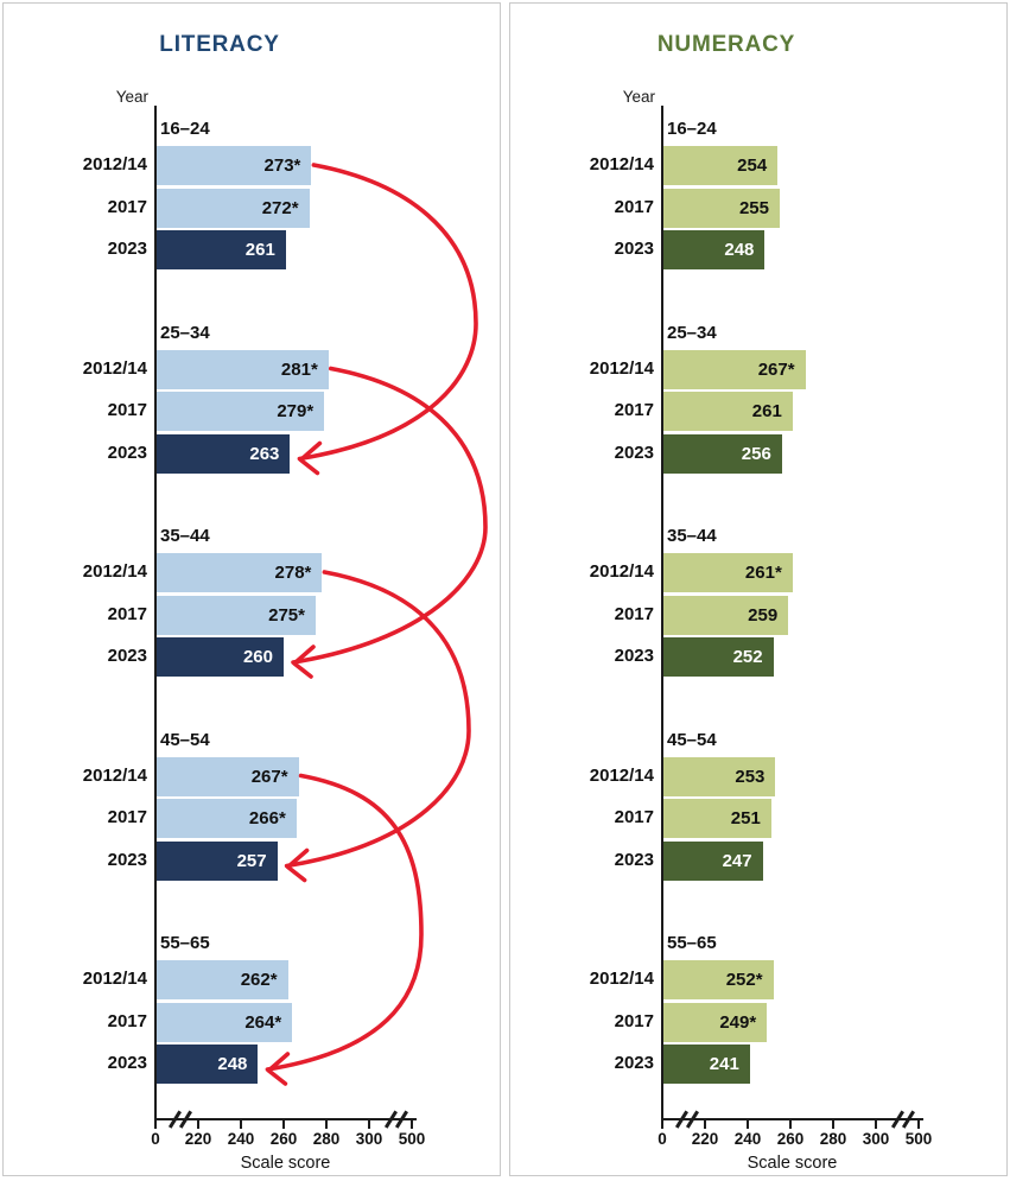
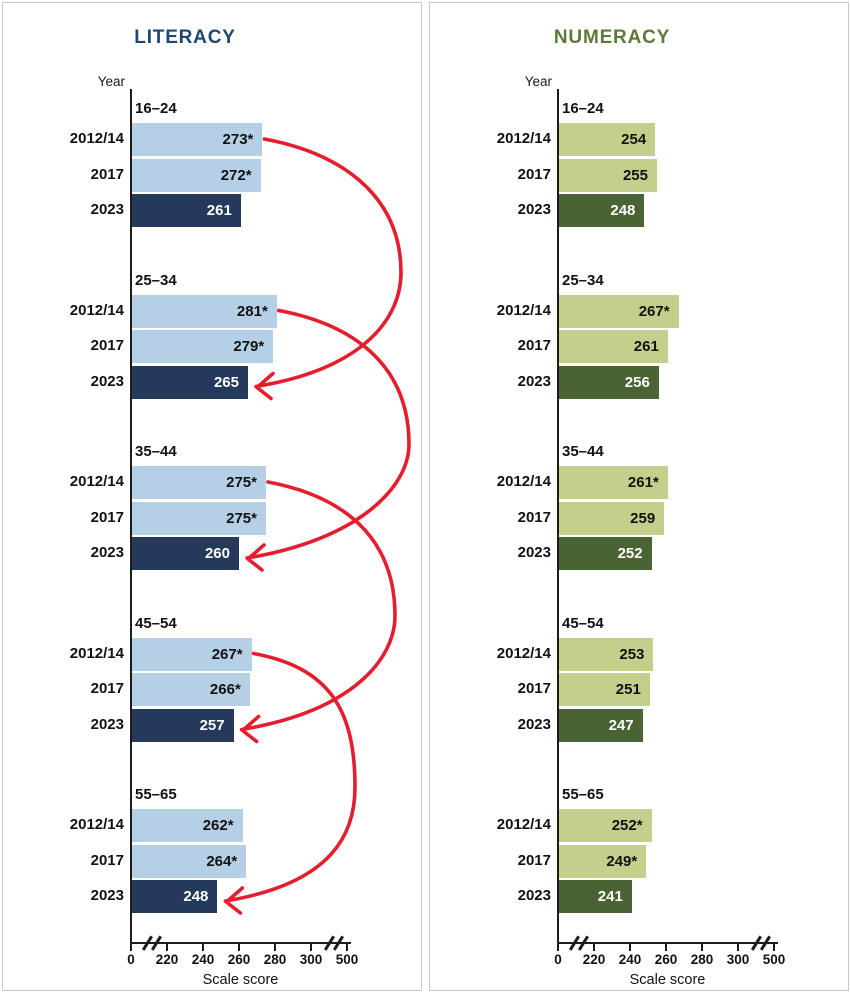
LITERACY/2023/25–34: 263 -> 265
LITERACY/2012/14/35–44: 278 -> 275
